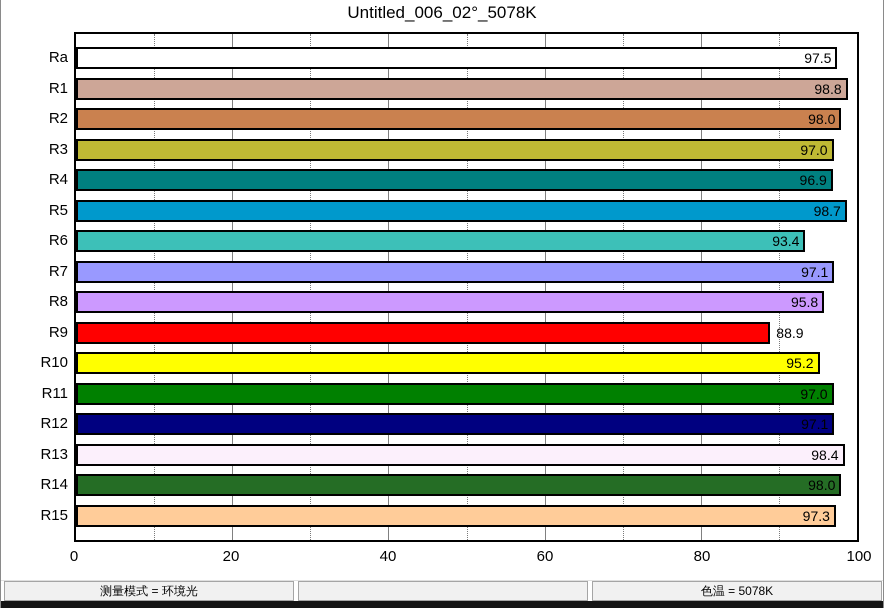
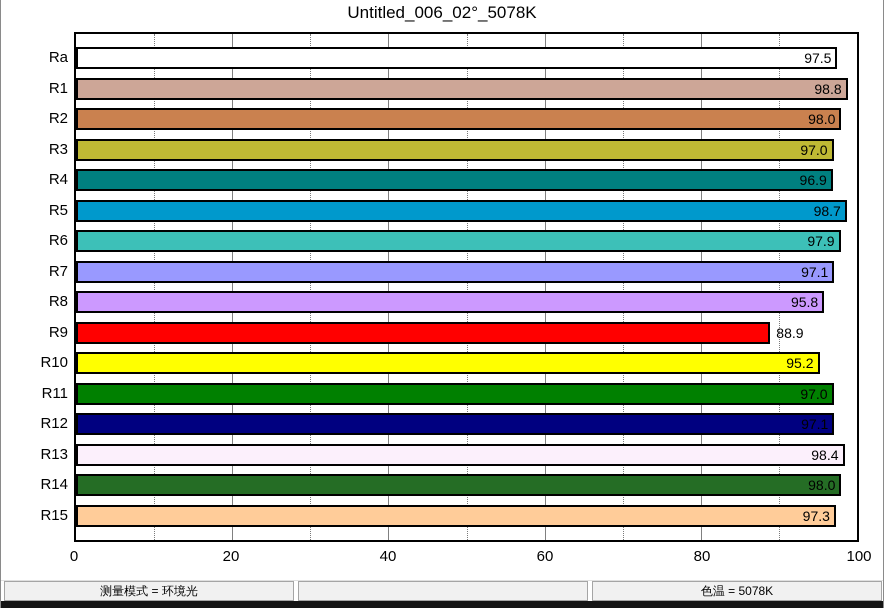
R6: 93.4 -> 97.9
